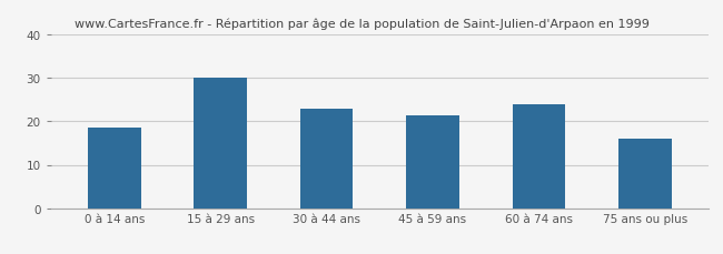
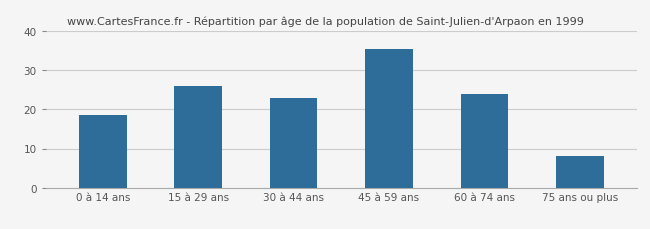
15 à 29 ans: 30.0 -> 26.0
45 à 59 ans: 21.5 -> 35.5
75 ans ou plus: 16.0 -> 8.0
